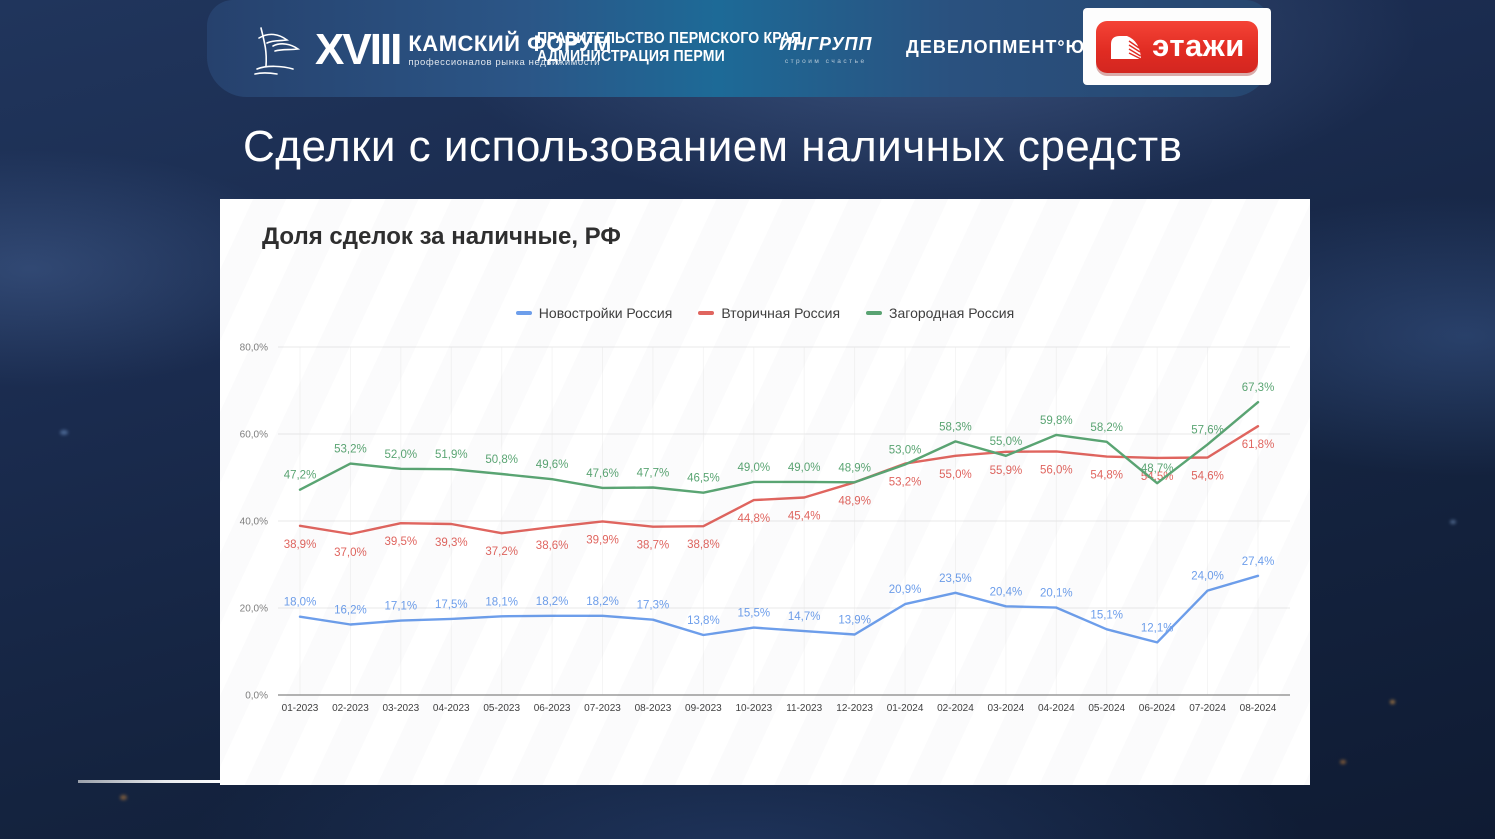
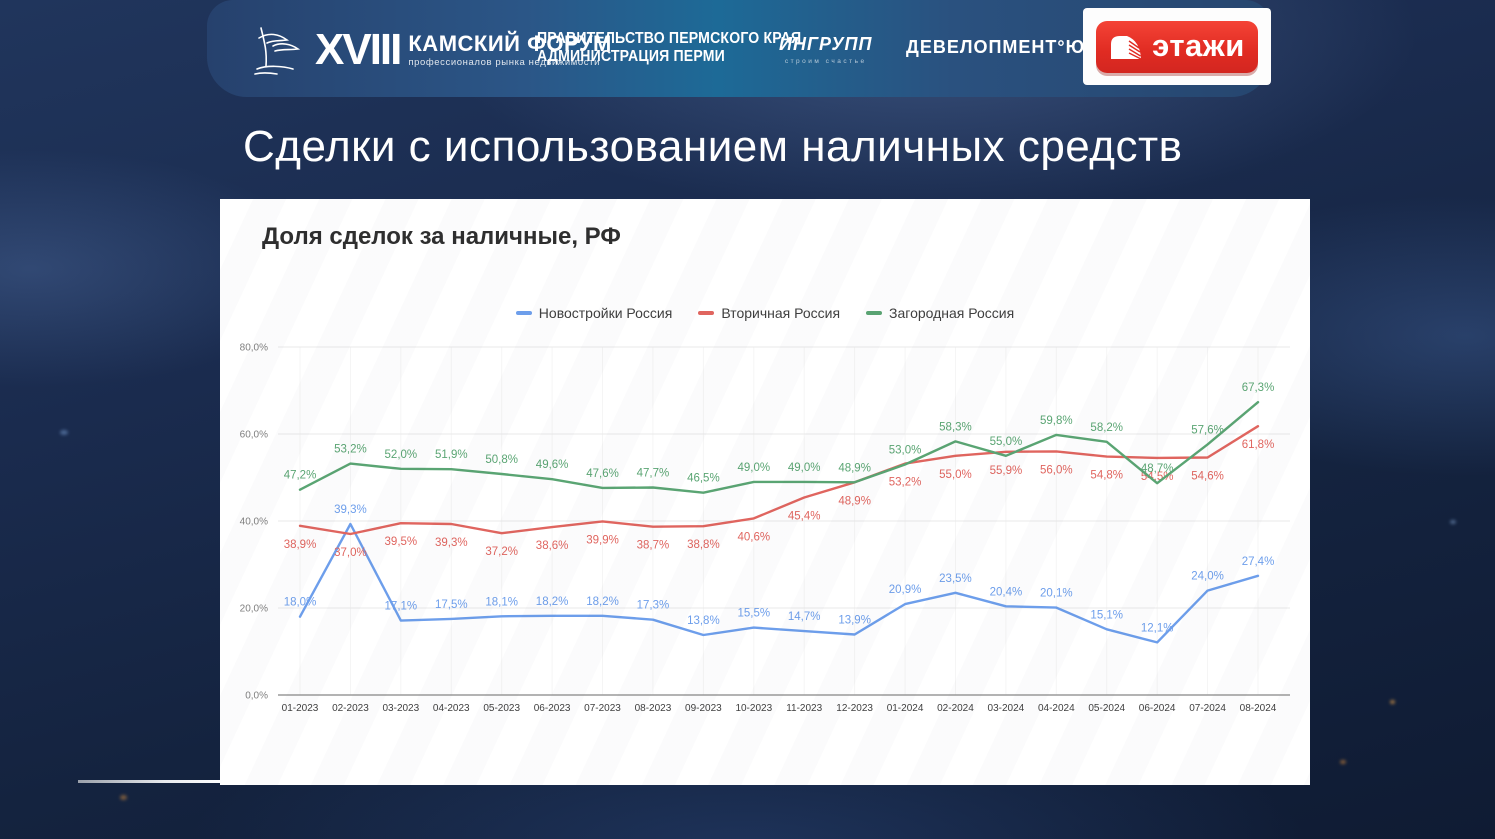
Новостройки Россия/02-2023: 16,2% -> 39,3%
Вторичная Россия/10-2023: 44,8% -> 40,6%
